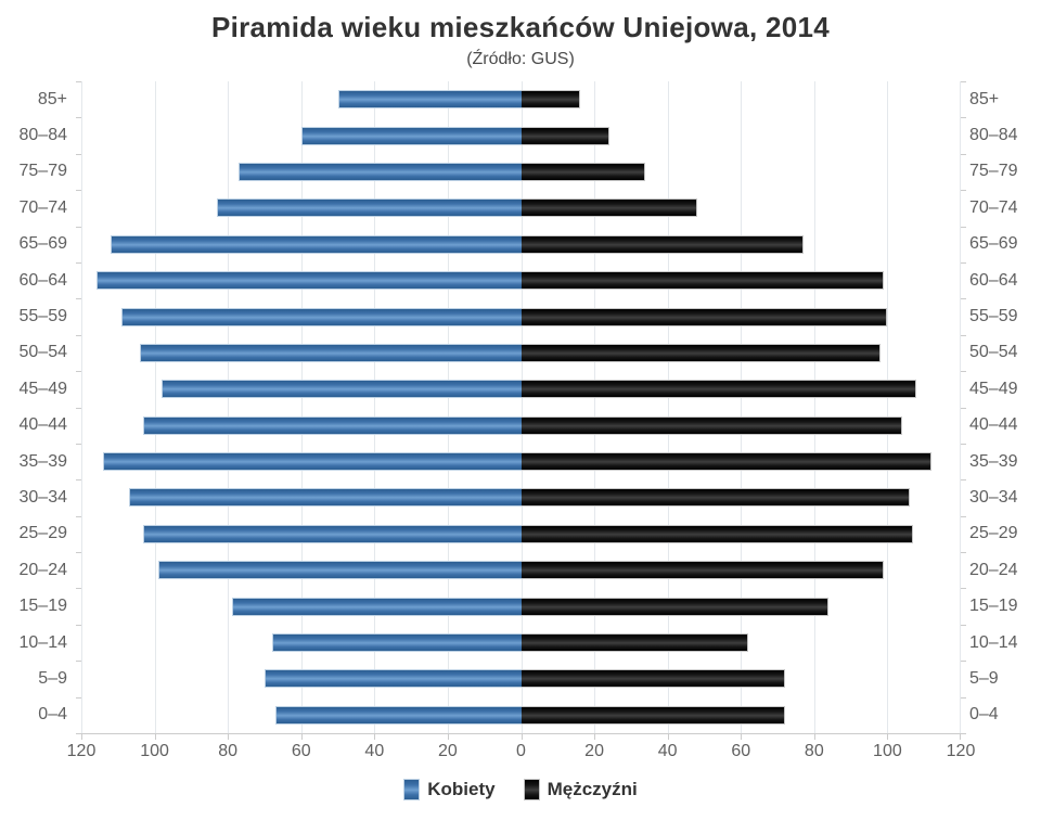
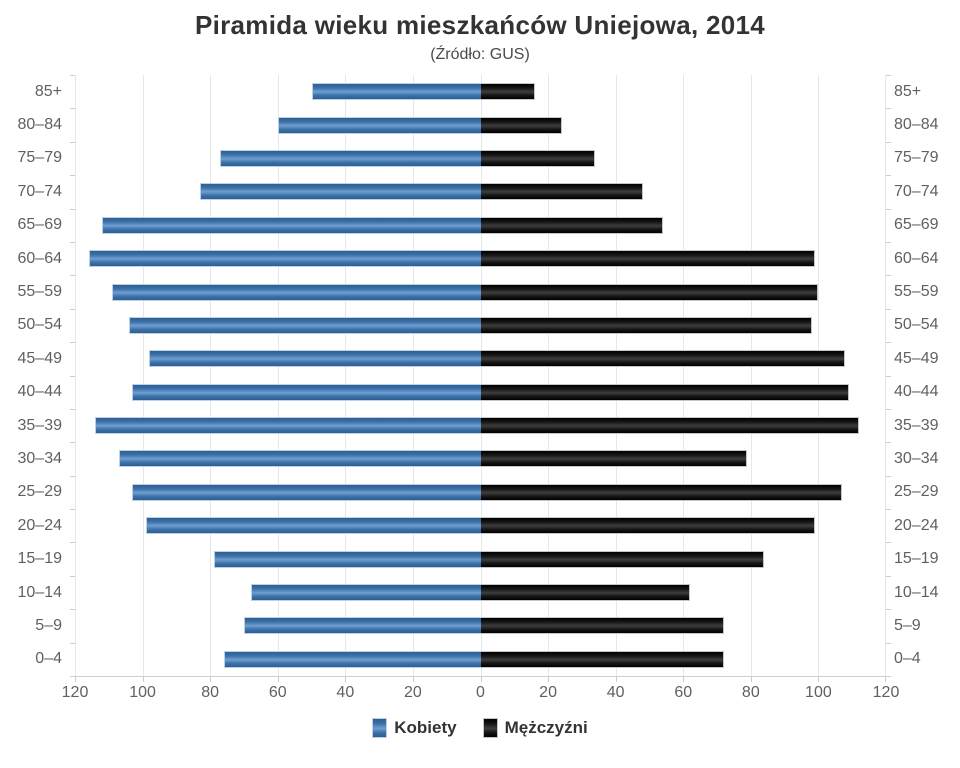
Mężczyźni/65–69: 77 -> 54
Mężczyźni/40–44: 104 -> 109
Mężczyźni/30–34: 106 -> 79
Kobiety/0–4: 67 -> 76
